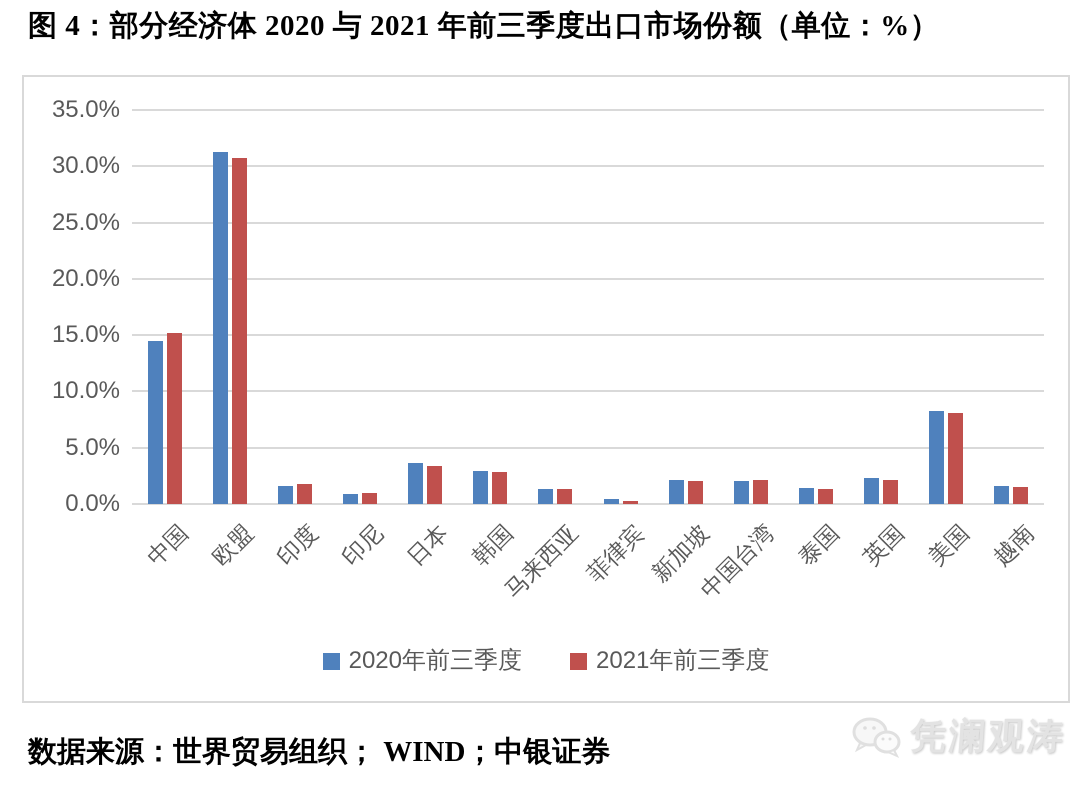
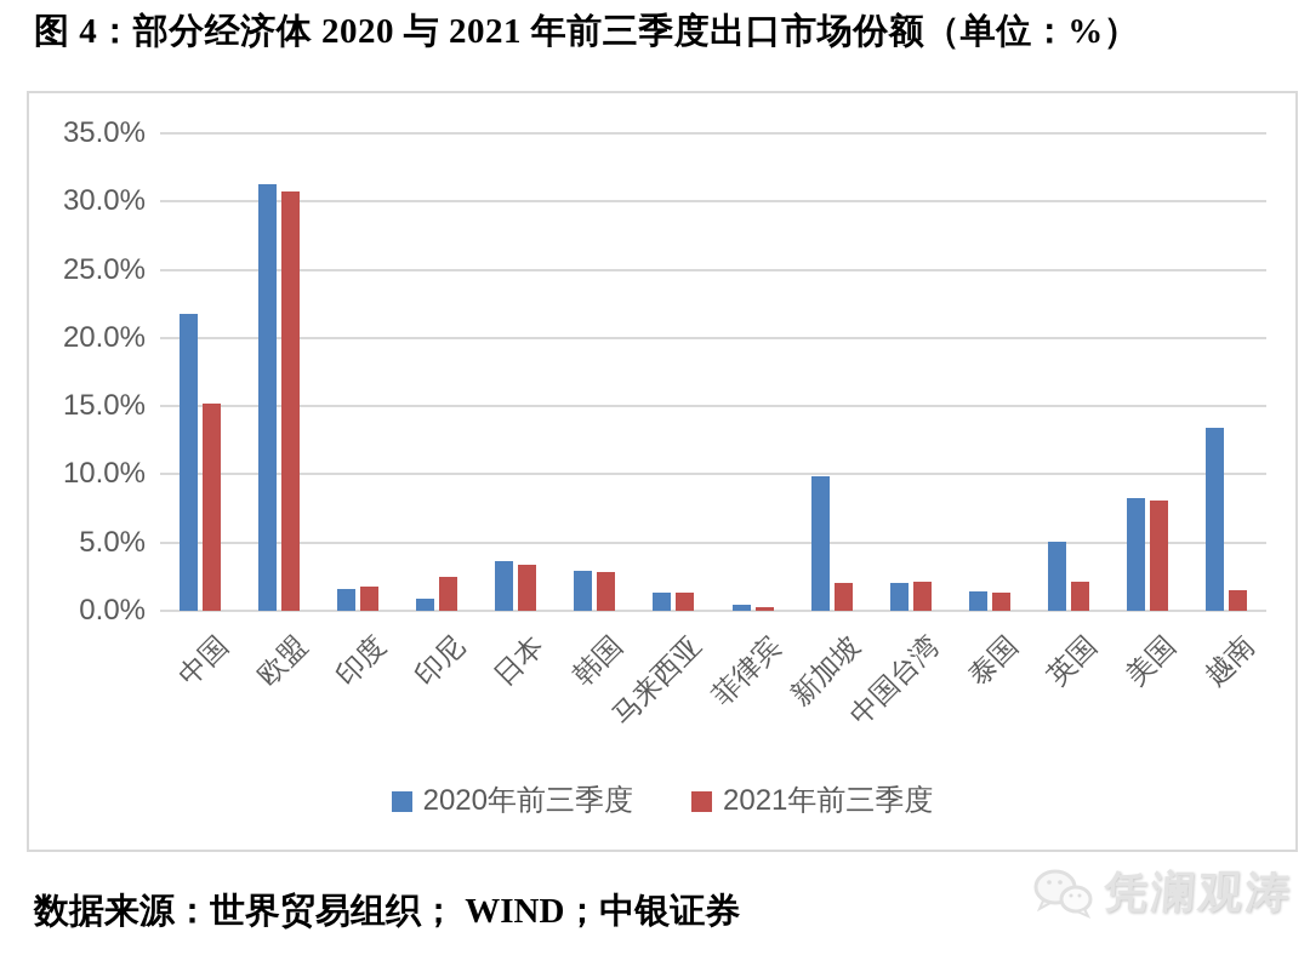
2020年前三季度/中国: 14.5% -> 21.8%
2021年前三季度/印尼: 1.0% -> 2.5%
2020年前三季度/新加坡: 2.1% -> 9.9%
2020年前三季度/英国: 2.3% -> 5.1%
2020年前三季度/越南: 1.6% -> 13.4%
